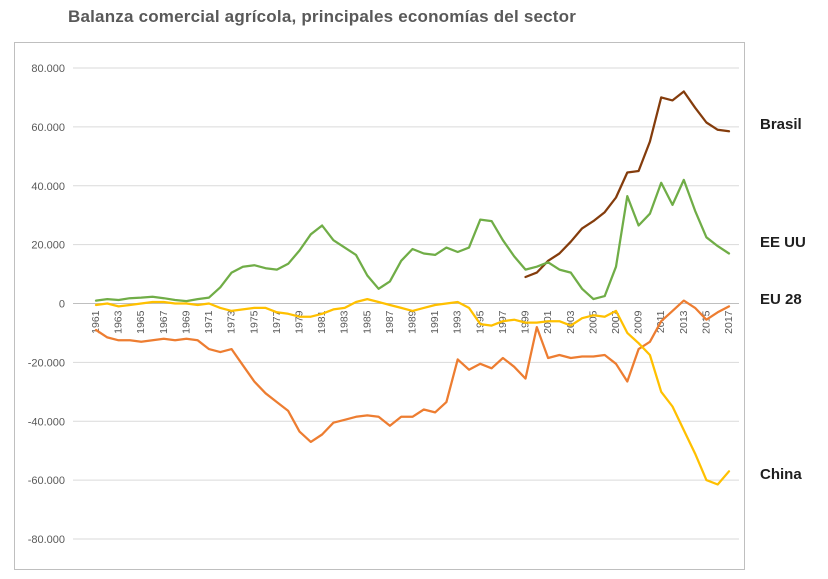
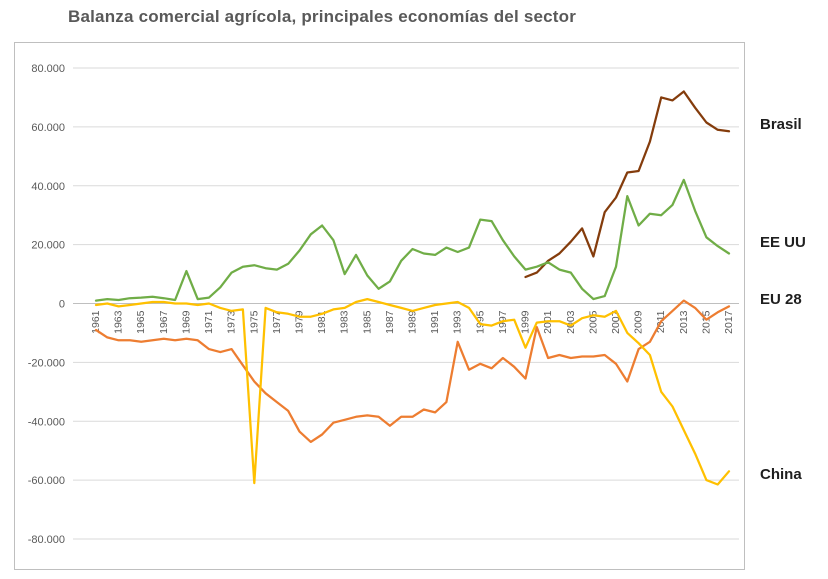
EE UU/1969: 1000 -> 11000
China/1975: -2000 -> -61000
EE UU/1983: 19000 -> 10000
EU 28/1993: -19000 -> -13000
China/1999: -6000 -> -15000
Brasil/2005: 28000 -> 16000
EE UU/2011: 41000 -> 30000
